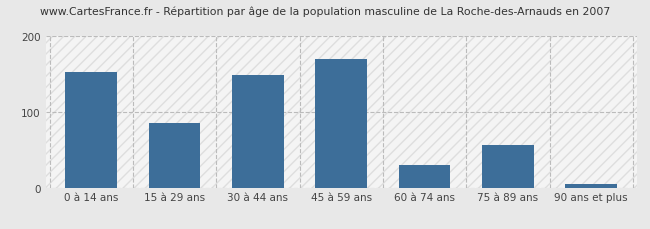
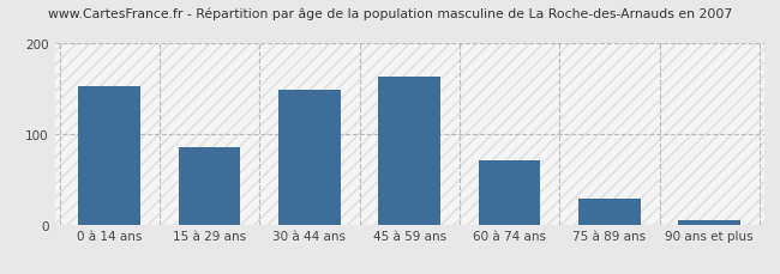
45 à 59 ans: 170 -> 163
60 à 74 ans: 30 -> 70
75 à 89 ans: 56 -> 28
